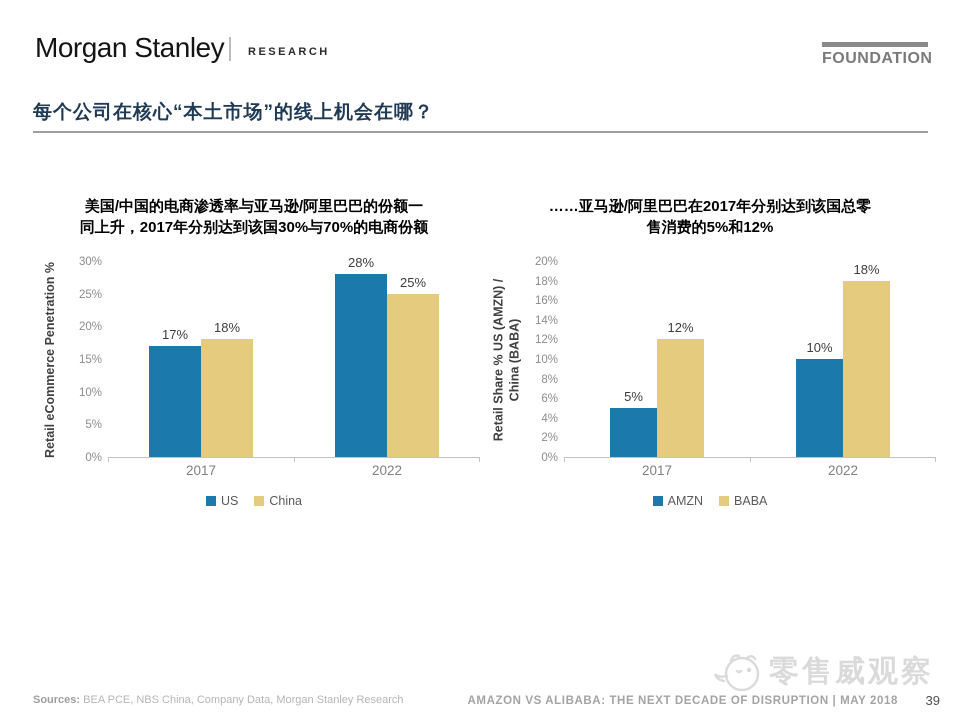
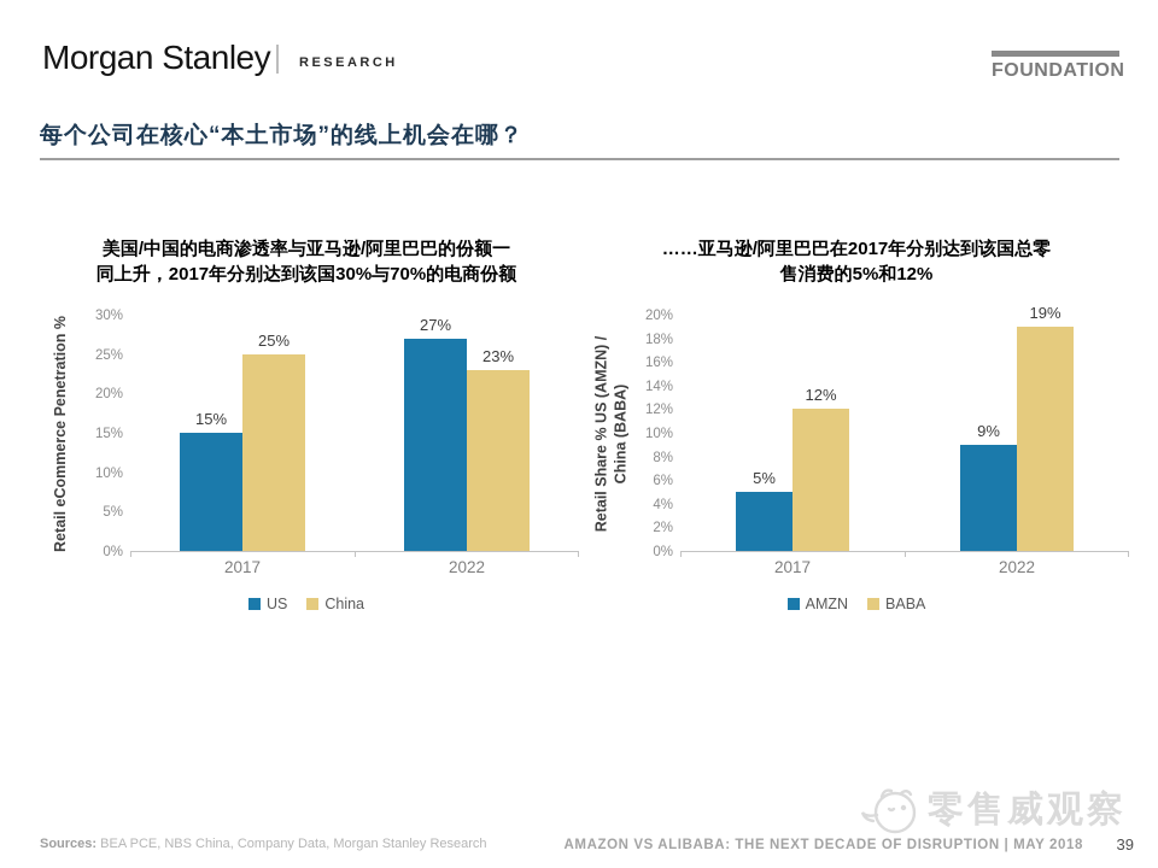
美国/中国的电商渗透率与亚马逊/阿里巴巴的份额一 同上升，2017年分别达到该国30%与70%的电商份额/US/2017: 17% -> 15%
美国/中国的电商渗透率与亚马逊/阿里巴巴的份额一 同上升，2017年分别达到该国30%与70%的电商份额/China/2017: 18% -> 25%
美国/中国的电商渗透率与亚马逊/阿里巴巴的份额一 同上升，2017年分别达到该国30%与70%的电商份额/US/2022: 28% -> 27%
美国/中国的电商渗透率与亚马逊/阿里巴巴的份额一 同上升，2017年分别达到该国30%与70%的电商份额/China/2022: 25% -> 23%
……亚马逊/阿里巴巴在2017年分别达到该国总零 售消费的5%和12%/AMZN/2022: 10% -> 9%
……亚马逊/阿里巴巴在2017年分别达到该国总零 售消费的5%和12%/BABA/2022: 18% -> 19%
